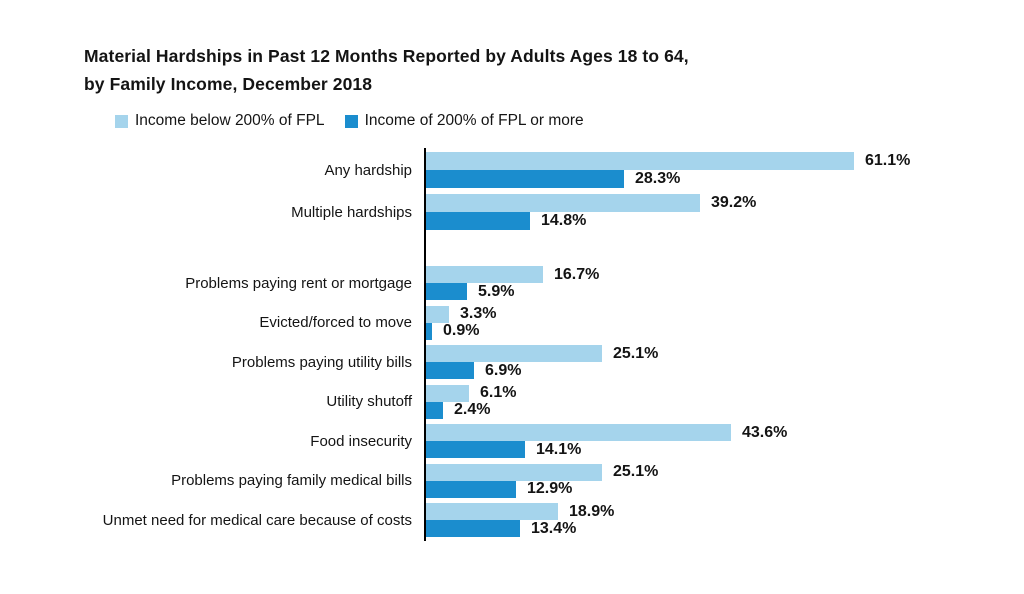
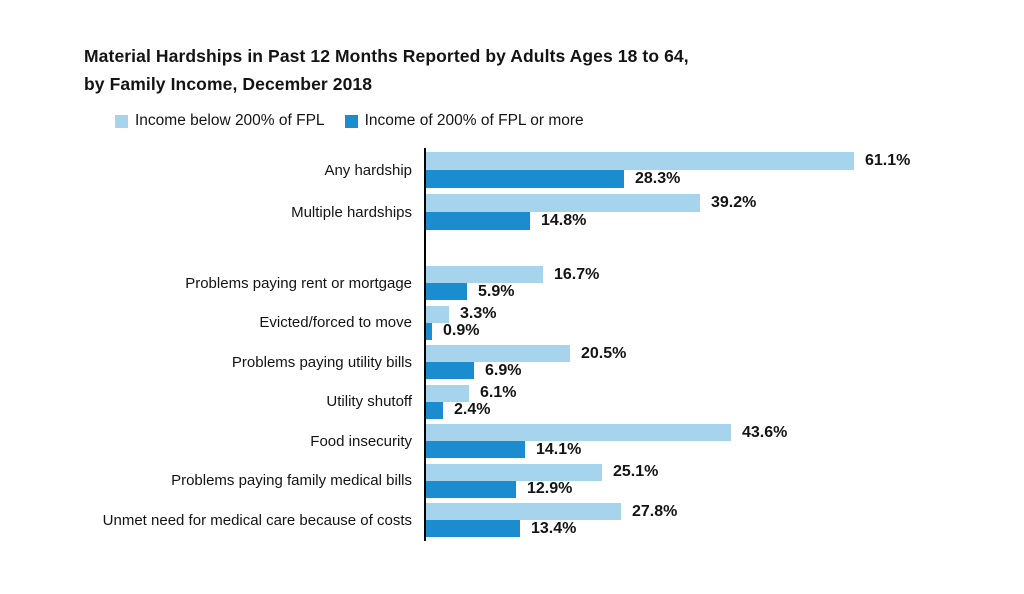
Income below 200% of FPL/Problems paying utility bills: 25.1% -> 20.5%
Income below 200% of FPL/Unmet need for medical care because of costs: 18.9% -> 27.8%
